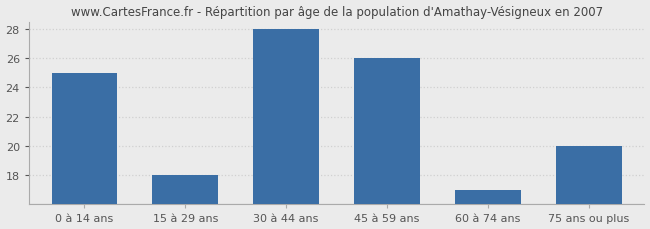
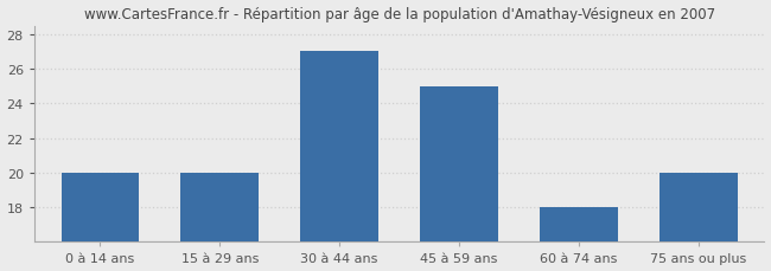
0 à 14 ans: 25 -> 20
15 à 29 ans: 18 -> 20
30 à 44 ans: 28 -> 27
45 à 59 ans: 26 -> 25
60 à 74 ans: 17 -> 18
